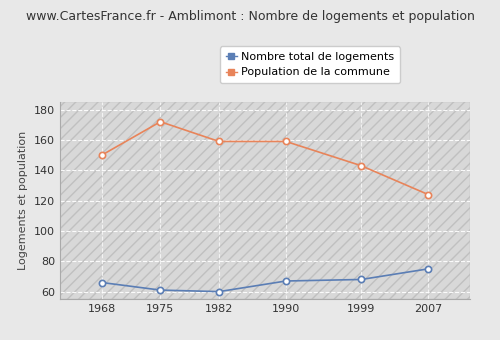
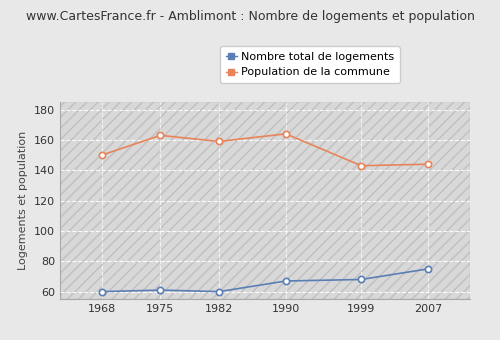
Nombre total de logements/1968: 66 -> 60
Population de la commune/1975: 172 -> 163
Population de la commune/1990: 159 -> 164
Population de la commune/2007: 124 -> 144
